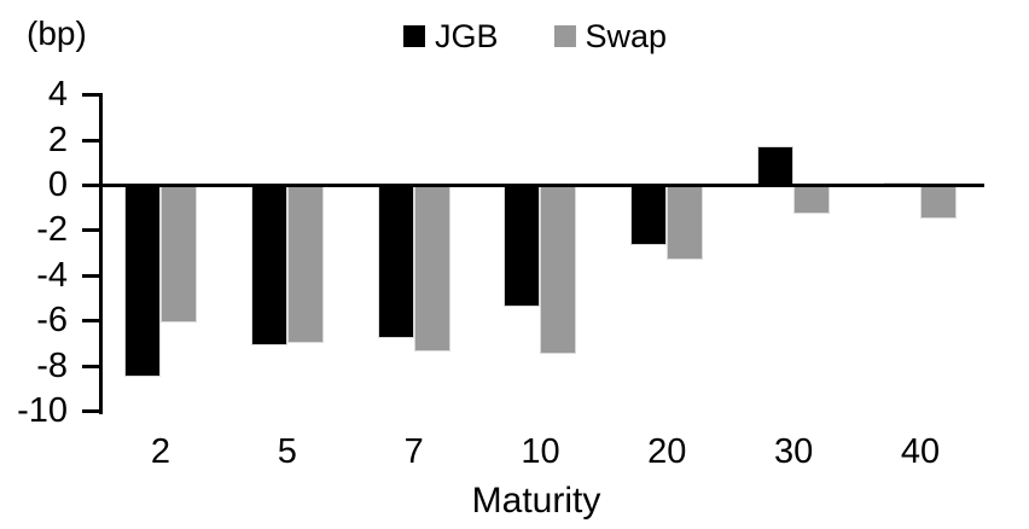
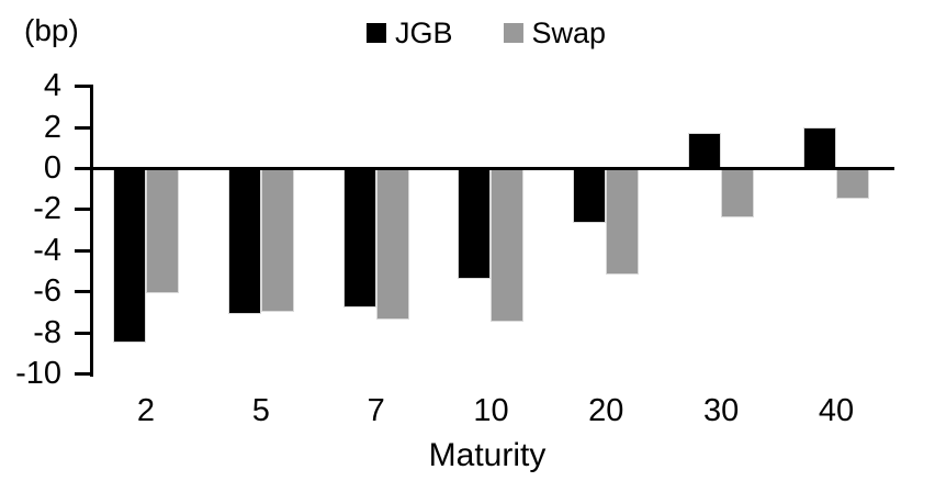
Swap/20: -3.3 -> -5.2
Swap/30: -1.3 -> -2.4
JGB/40: 0.1 -> 2.0
